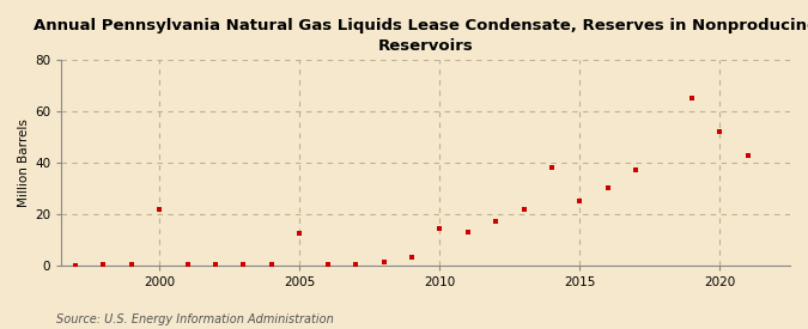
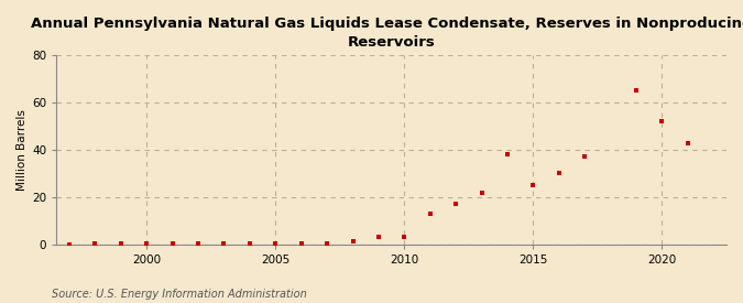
2000: 22.0 -> 0.3
2005: 12.5 -> 0.3
2010: 14.5 -> 3.0
